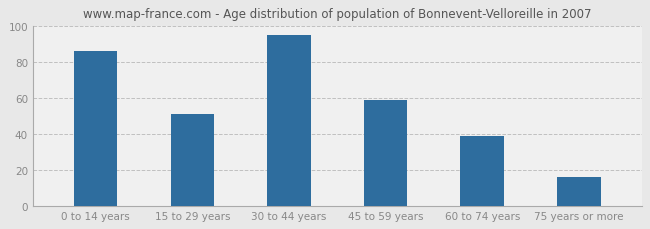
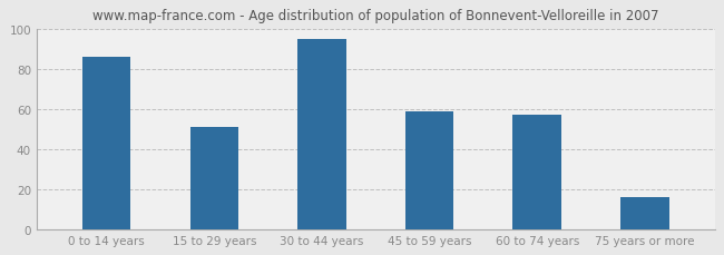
60 to 74 years: 39 -> 57
